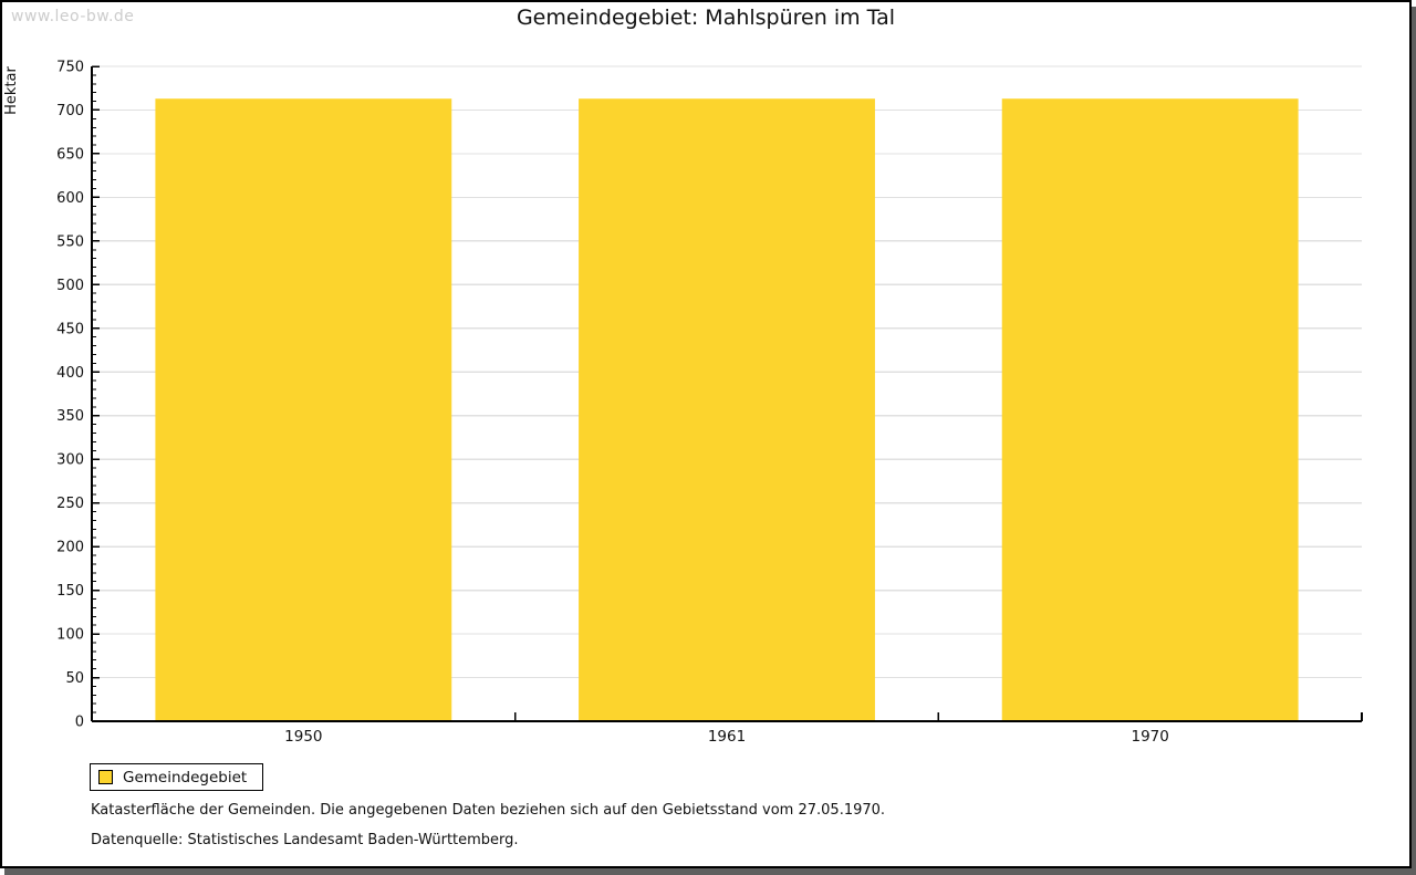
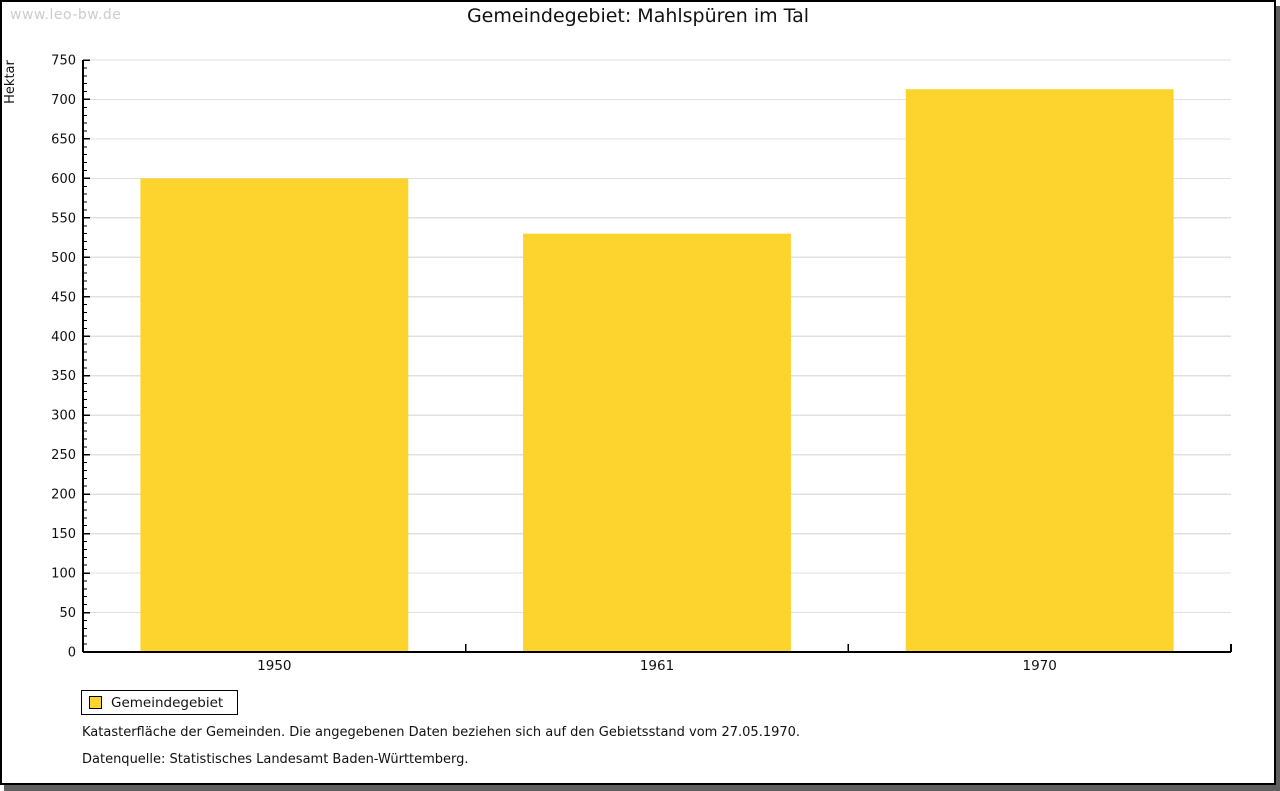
1950: 710 -> 600
1961: 710 -> 530
